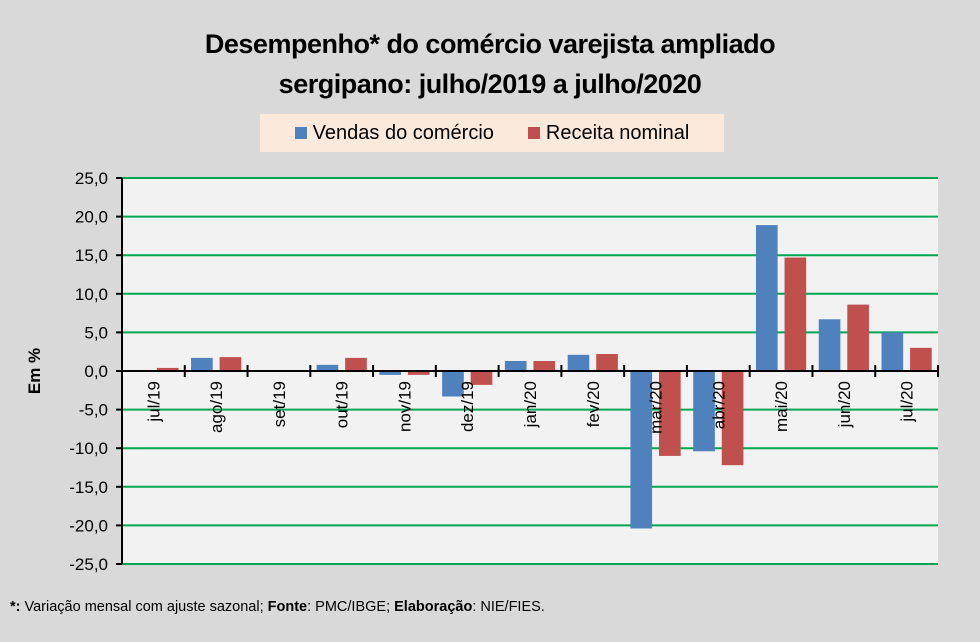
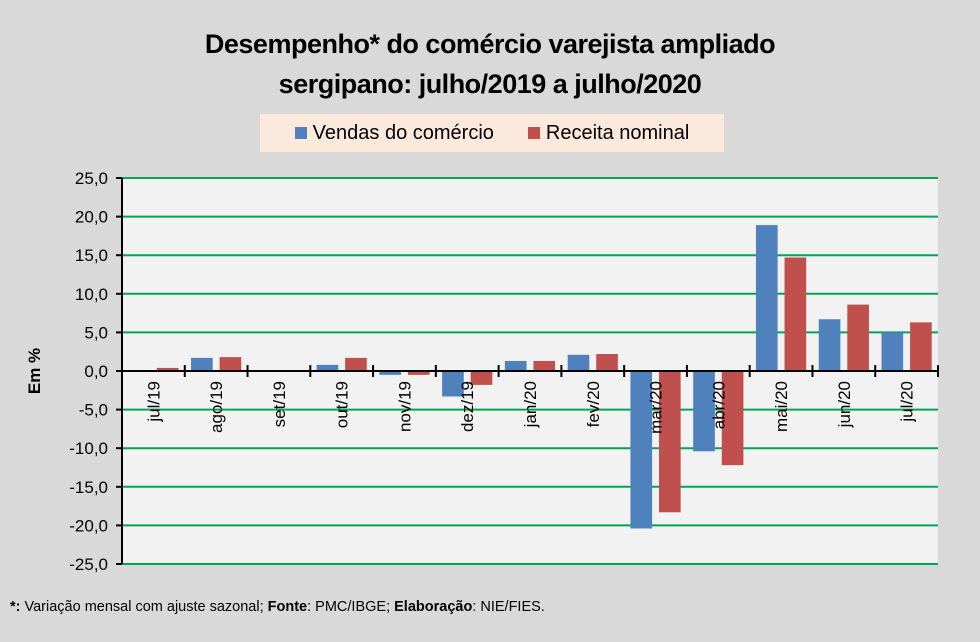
Receita nominal/mar/20: -11 -> -18
Receita nominal/jul/20: 3 -> 6
